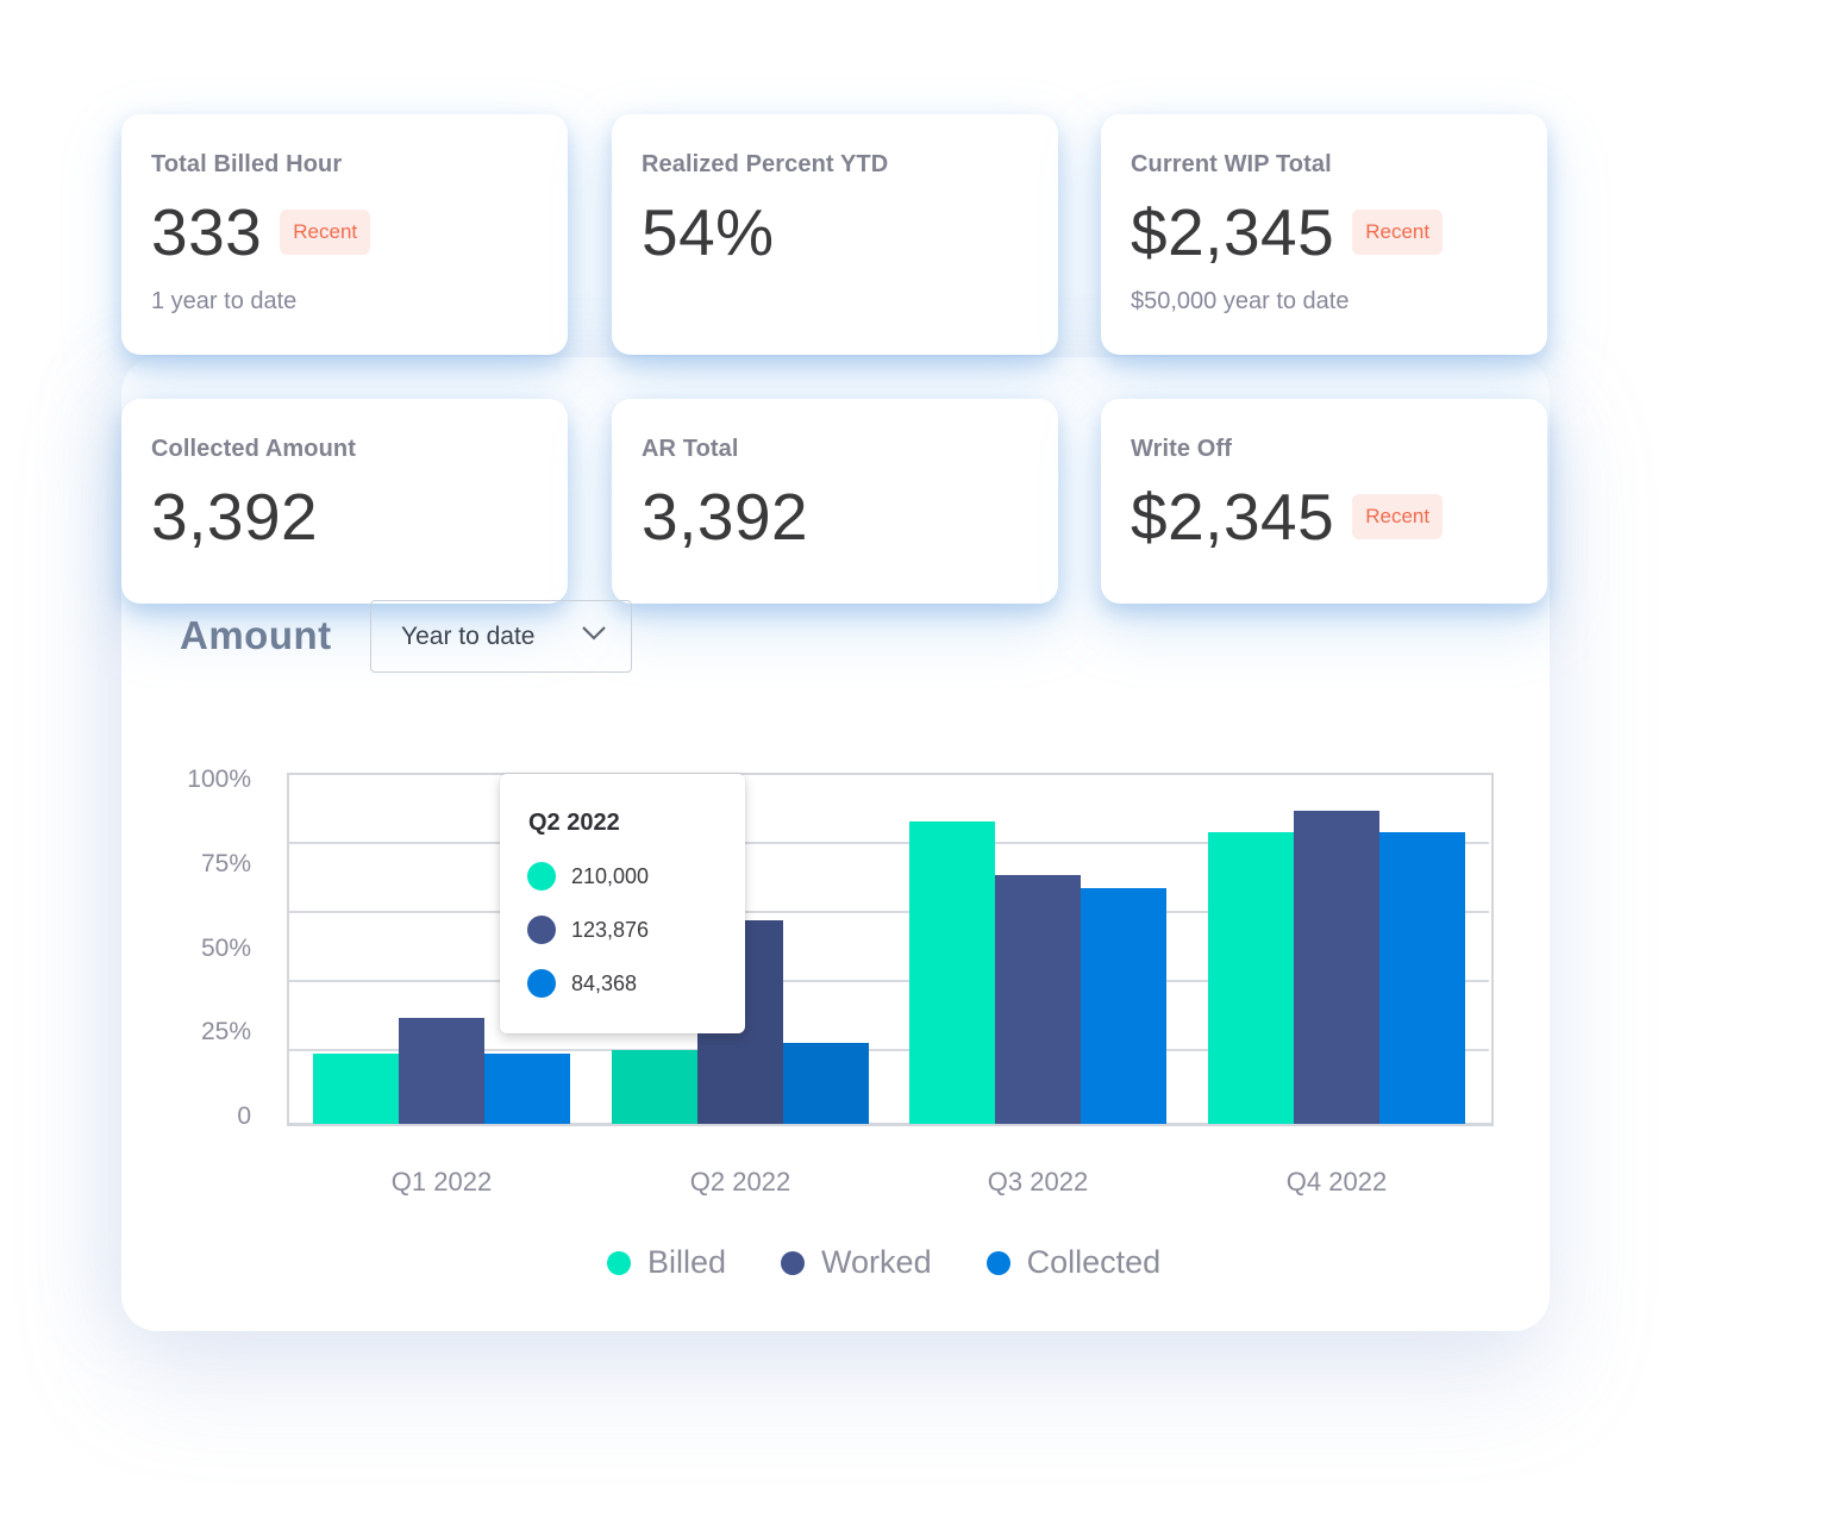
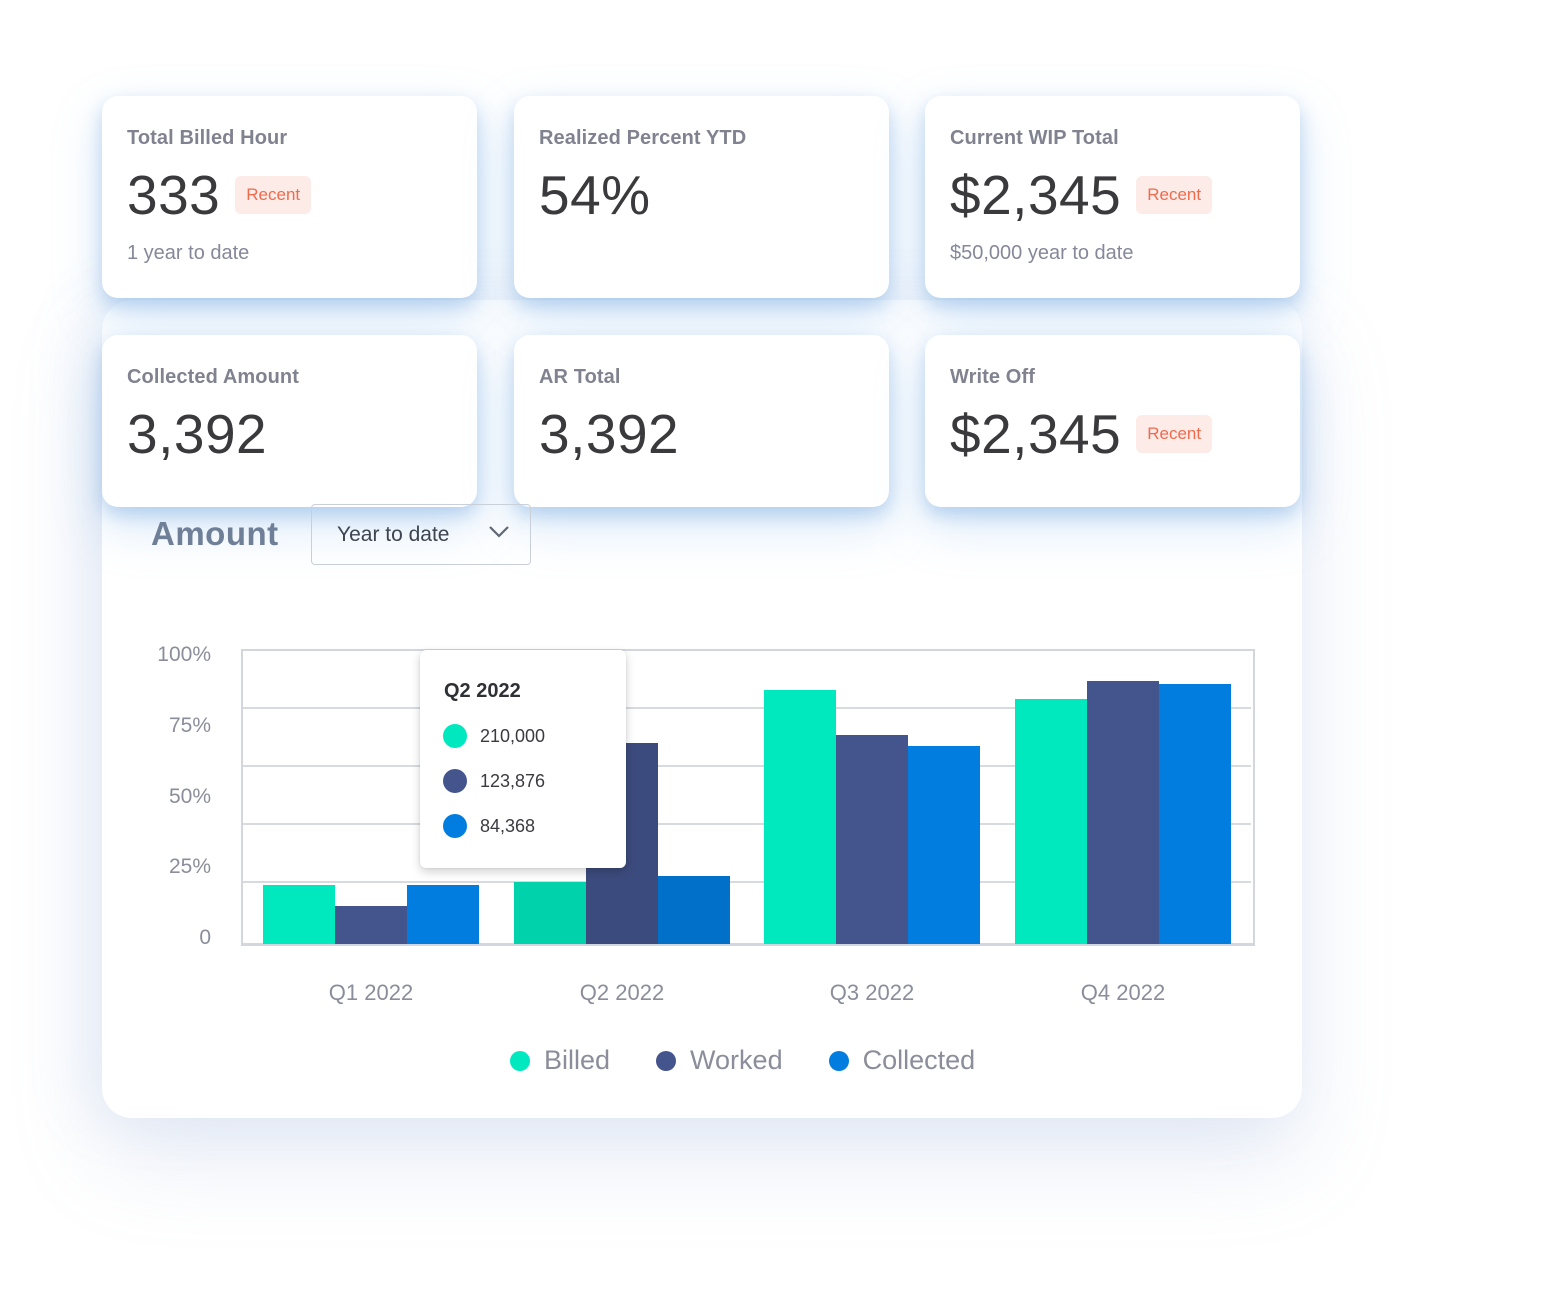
Worked/Q1 2022: 30% -> 13%
Worked/Q2 2022: 58% -> 68%
Collected/Q4 2022: 83% -> 88%
